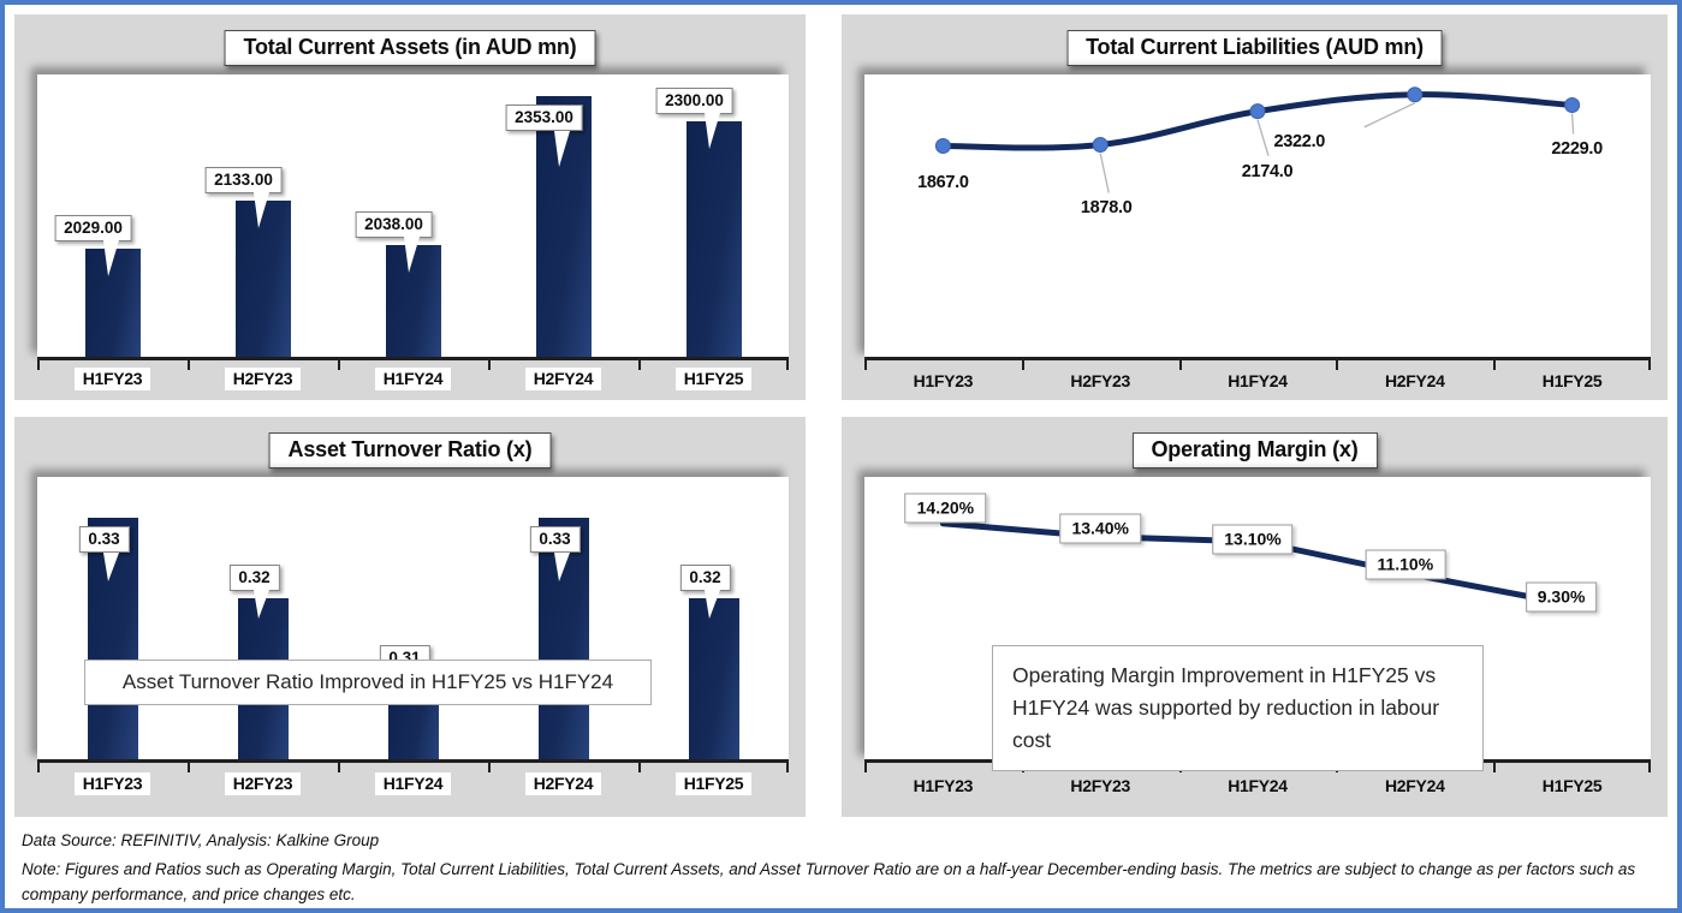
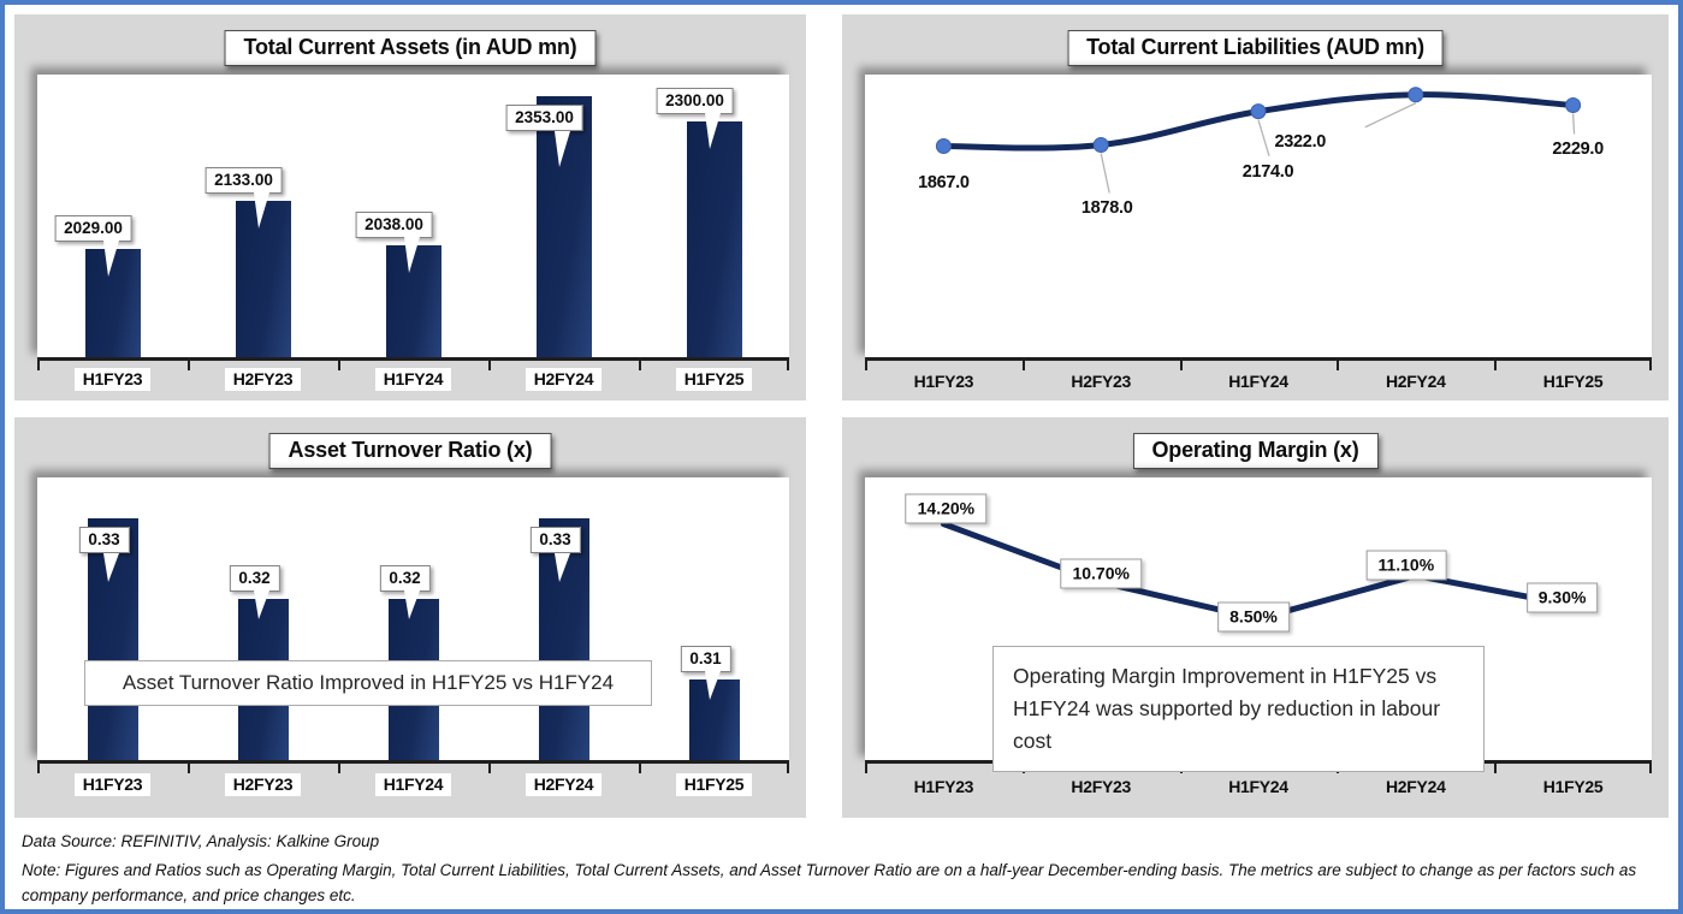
Asset Turnover Ratio (x)/H1FY24: 0.31 -> 0.32
Asset Turnover Ratio (x)/H1FY25: 0.32 -> 0.31
Operating Margin (x)/H2FY23: 13.40% -> 10.70%
Operating Margin (x)/H1FY24: 13.10% -> 8.50%
